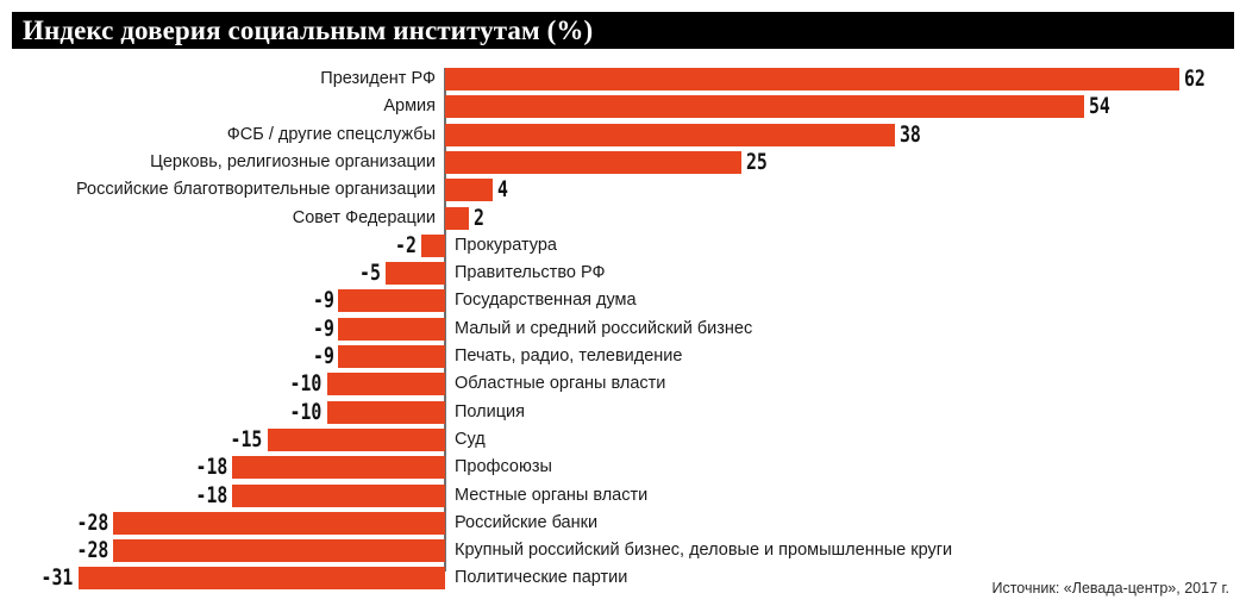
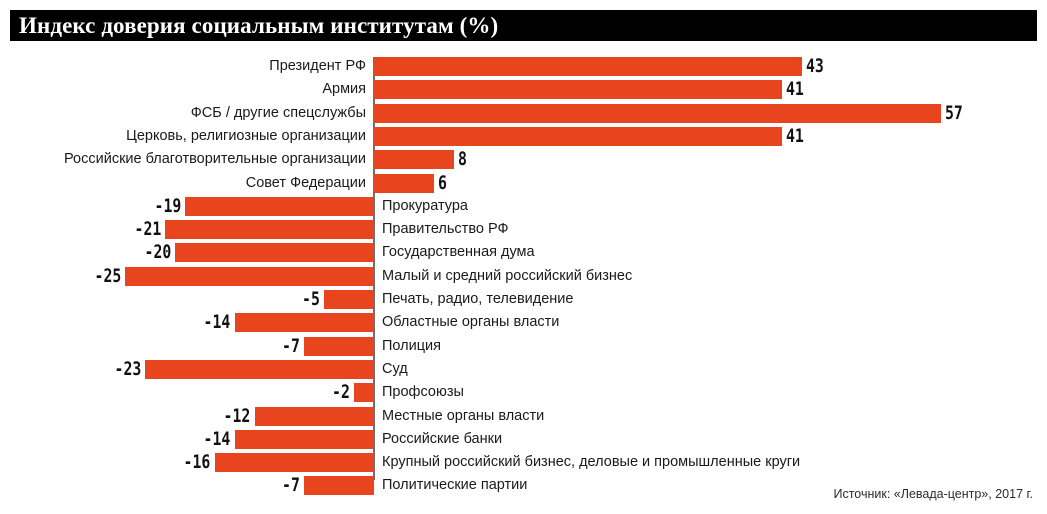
Президент РФ: 62 -> 43
Армия: 54 -> 41
ФСБ / другие спецслужбы: 38 -> 57
Церковь, религиозные организации: 25 -> 41
Российские благотворительные организации: 4 -> 8
Совет Федерации: 2 -> 6
Прокуратура: -2 -> -19
Правительство РФ: -5 -> -21
Государственная дума: -9 -> -20
Малый и средний российский бизнес: -9 -> -25
Печать, радио, телевидение: -9 -> -5
Областные органы власти: -10 -> -14
Полиция: -10 -> -7
Суд: -15 -> -23
Профсоюзы: -18 -> -2
Местные органы власти: -18 -> -12
Российские банки: -28 -> -14
Крупный российский бизнес, деловые и промышленные круги: -28 -> -16
Политические партии: -31 -> -7
